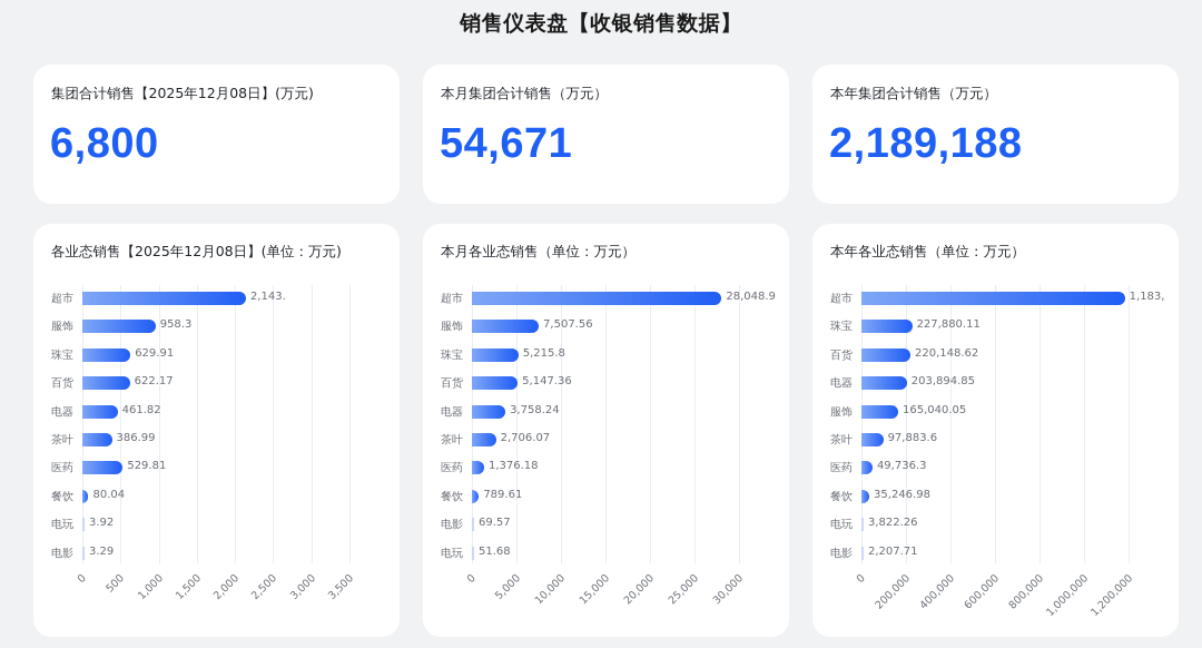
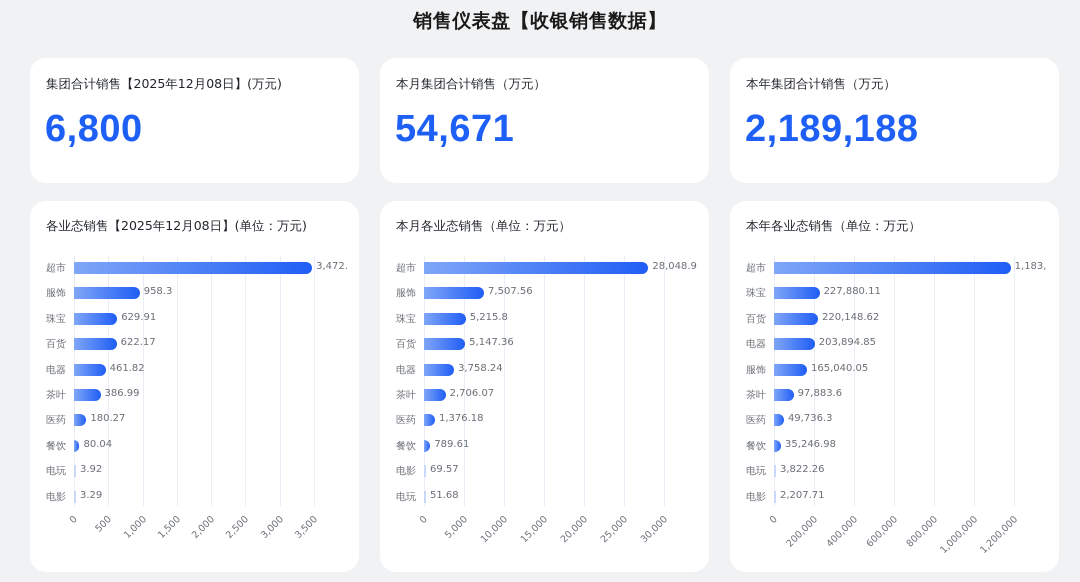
各业态销售【2025年12月08日】(单位：万元)/超市: 2,143 -> 3,472
各业态销售【2025年12月08日】(单位：万元)/医药: 529.81 -> 180.27
